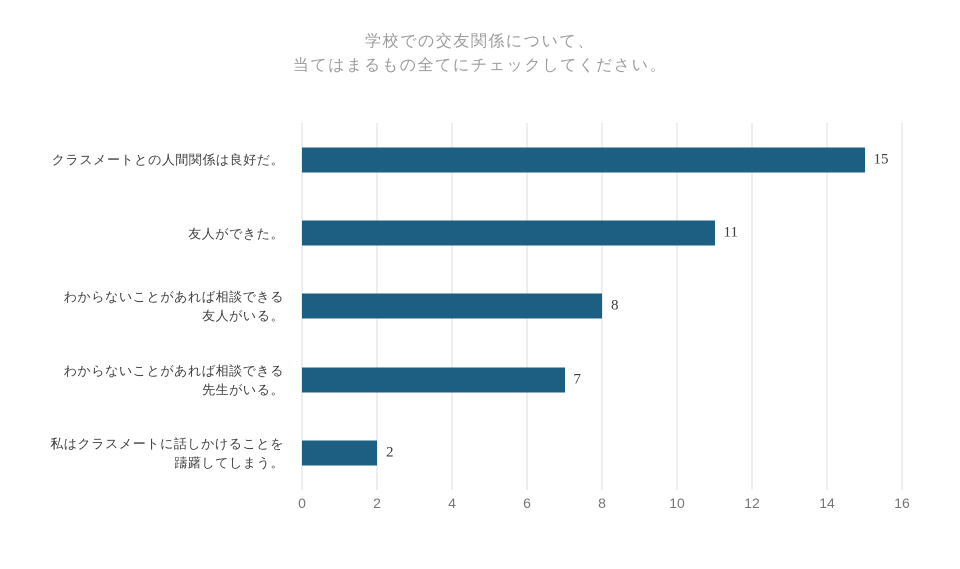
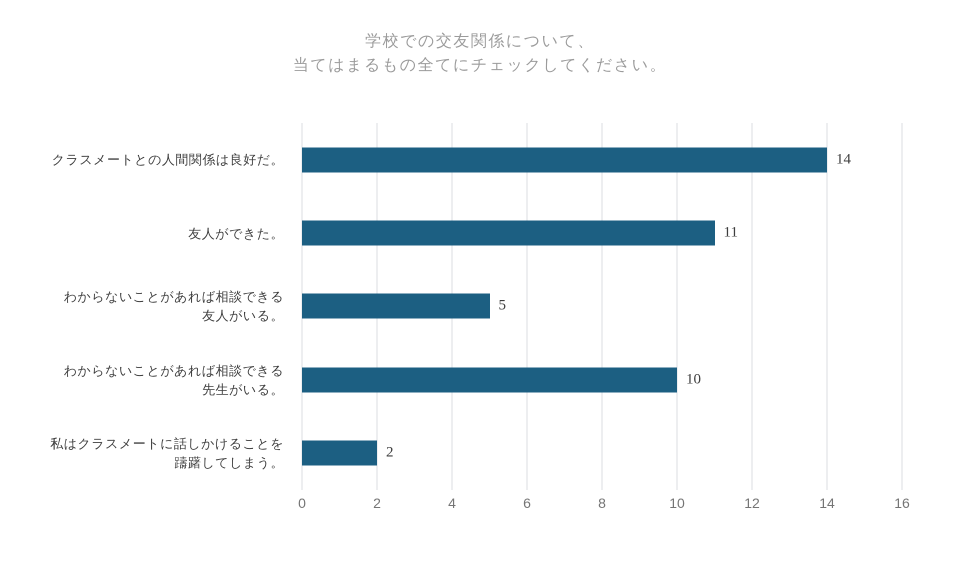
クラスメートとの人間関係は良好だ。: 15 -> 14
わからないことがあれば相談できる友人がいる。: 8 -> 5
わからないことがあれば相談できる先生がいる。: 7 -> 10
